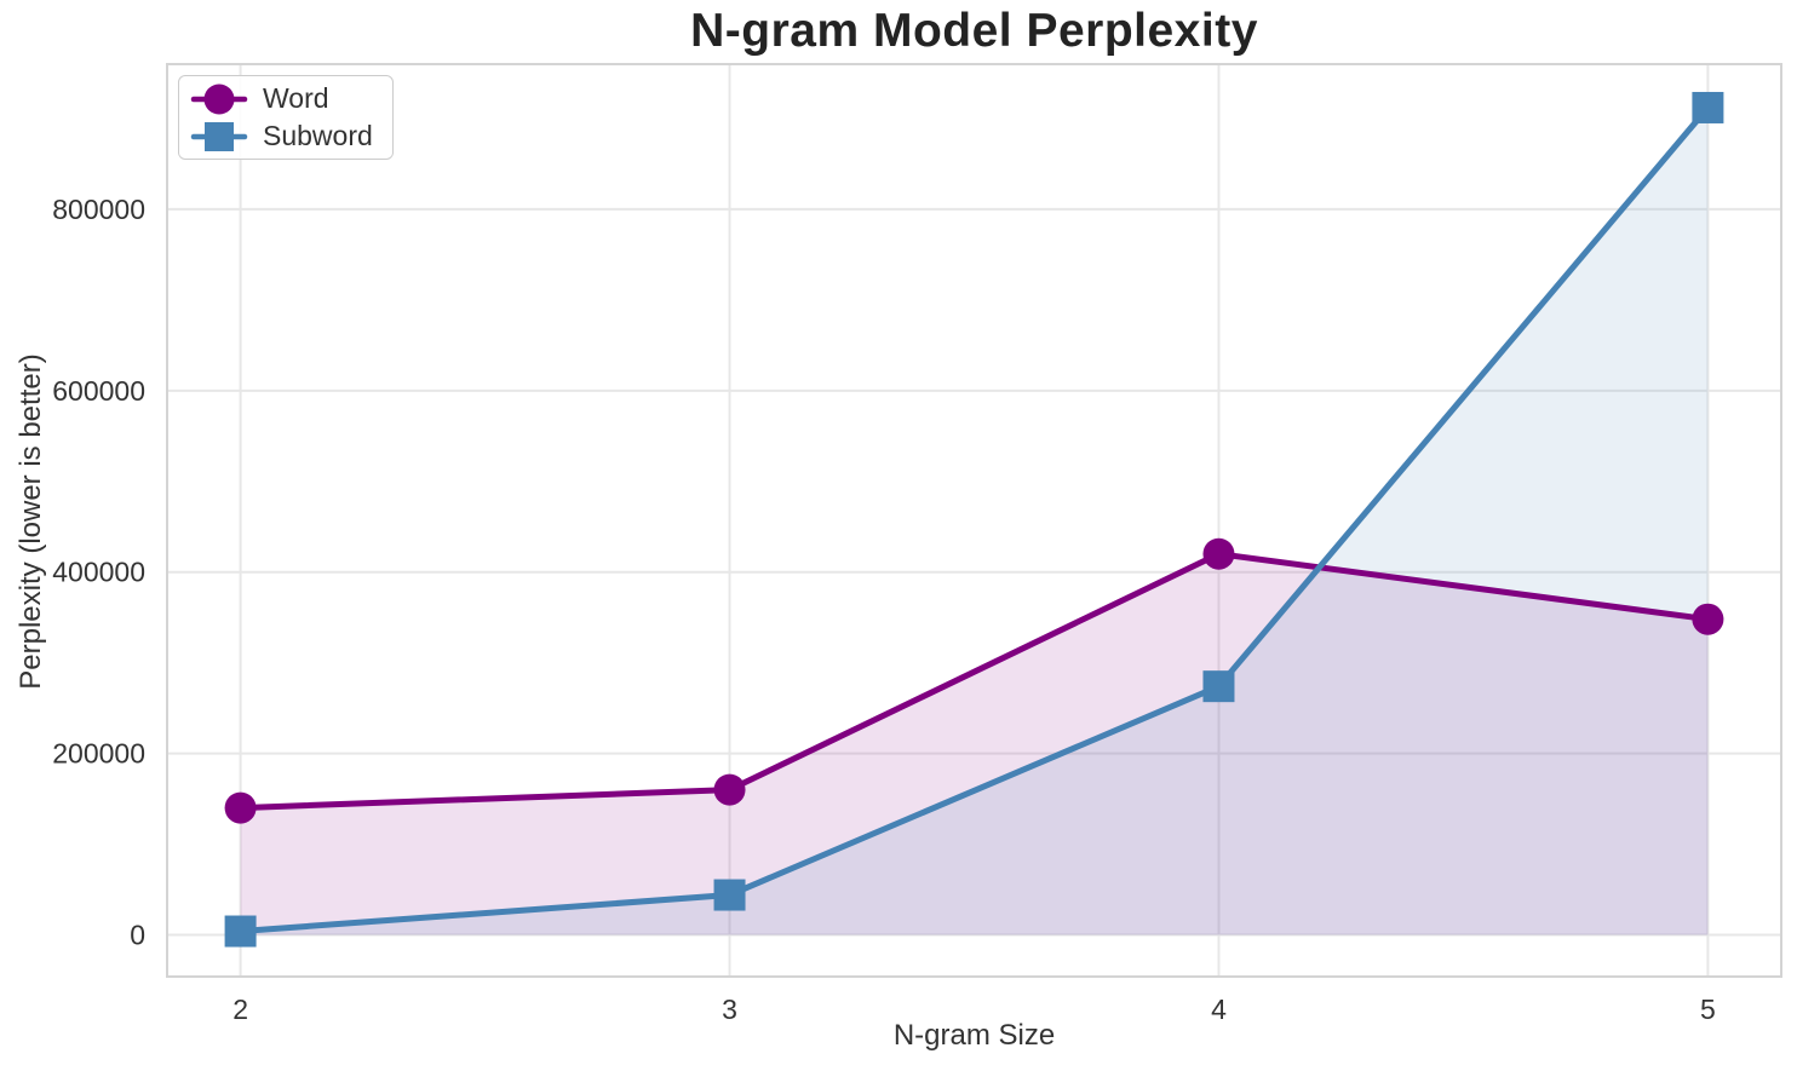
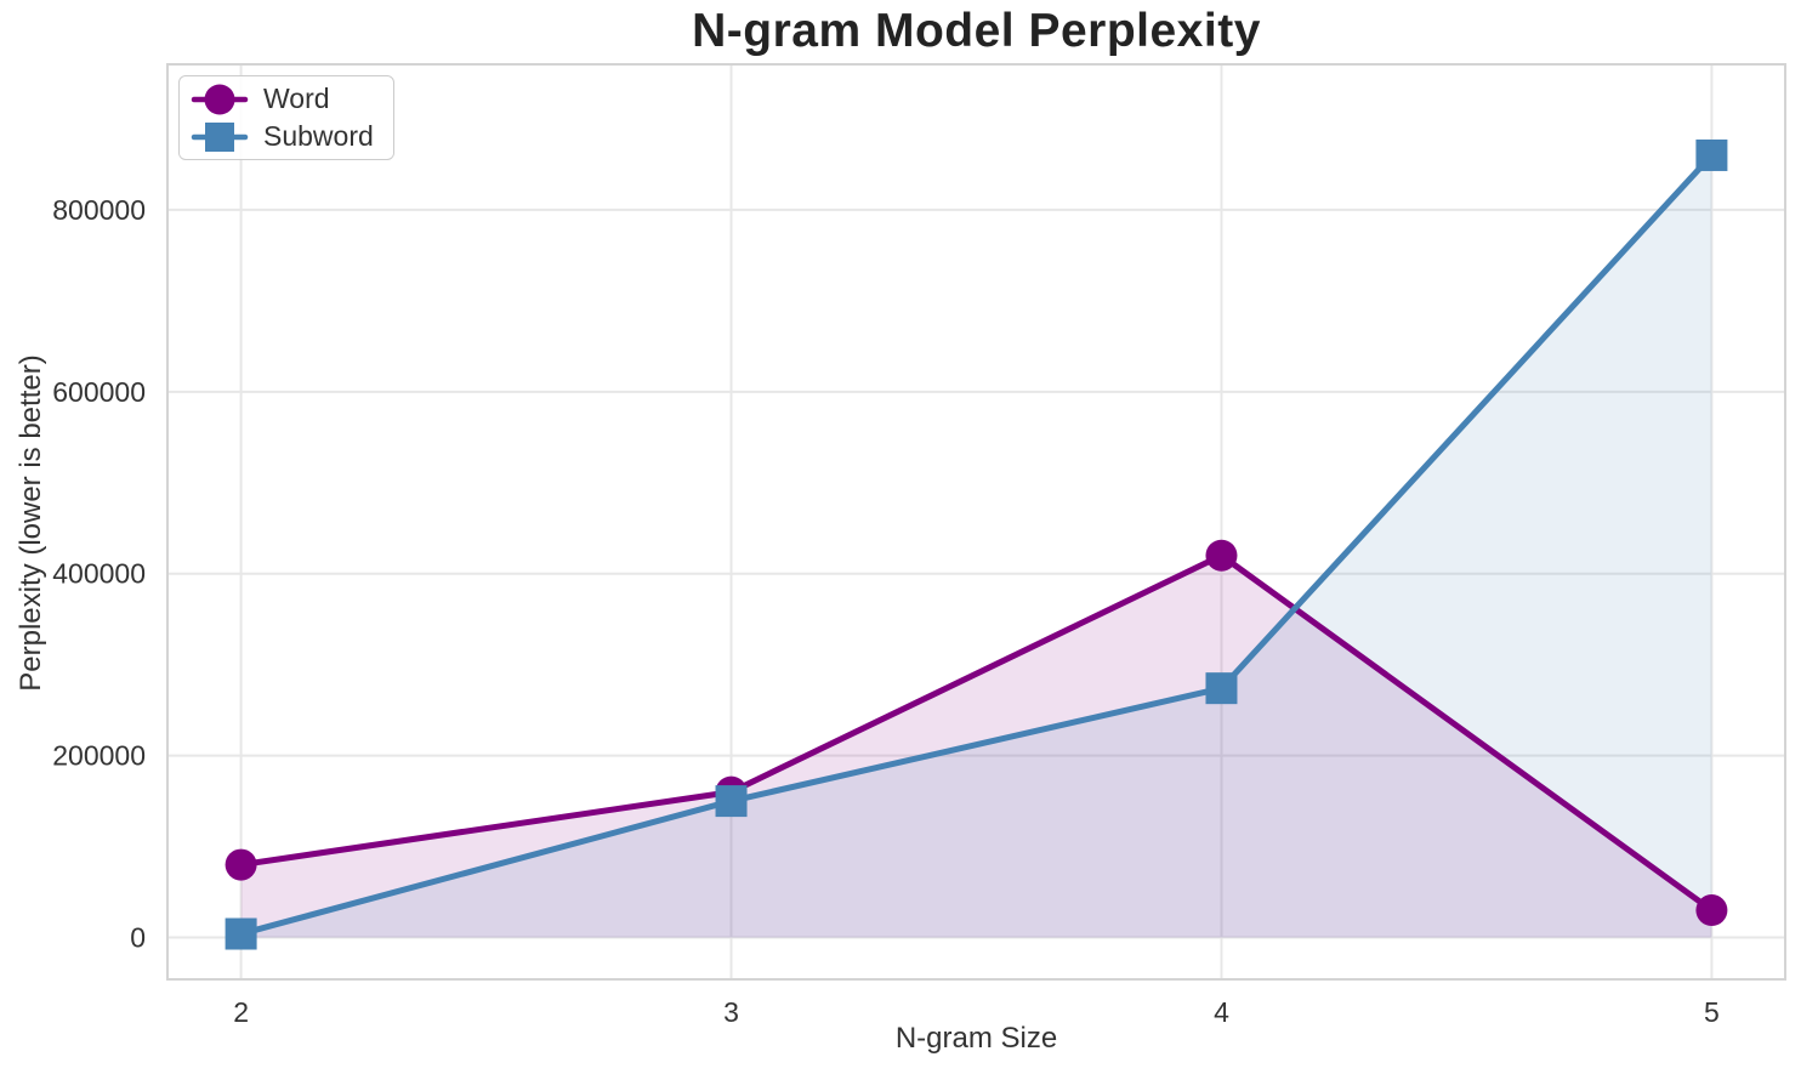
Word/2: 140000 -> 80000
Subword/3: 40000 -> 150000
Word/5: 350000 -> 30000
Subword/5: 910000 -> 860000
